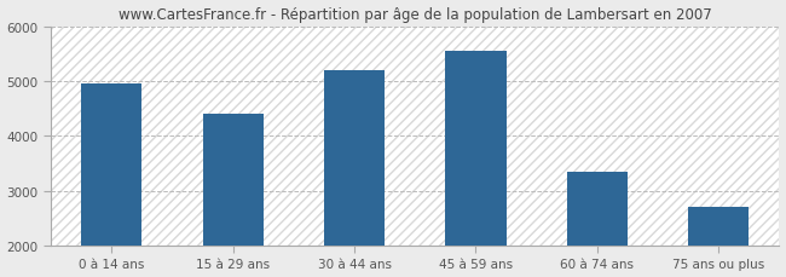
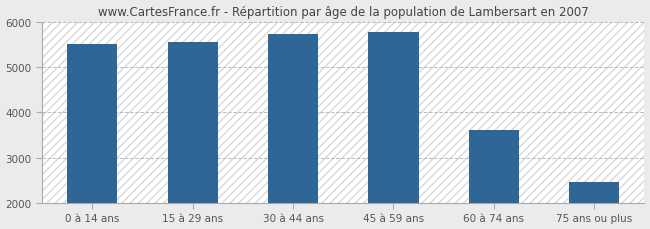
0 à 14 ans: 4950 -> 5500
15 à 29 ans: 4400 -> 5560
30 à 44 ans: 5200 -> 5720
45 à 59 ans: 5550 -> 5780
60 à 74 ans: 3350 -> 3600
75 ans ou plus: 2700 -> 2470
